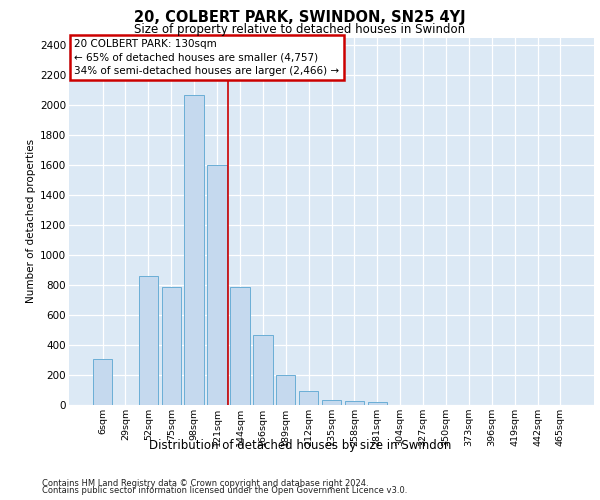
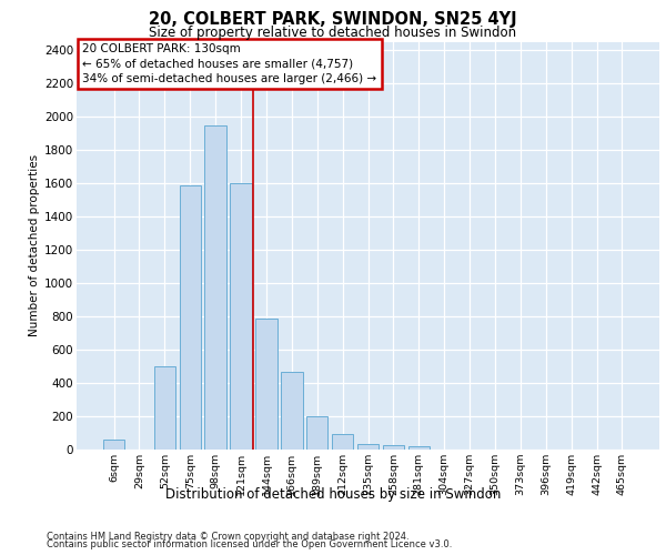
6sqm: 310 -> 60
52sqm: 860 -> 500
75sqm: 790 -> 1590
98sqm: 2070 -> 1950
